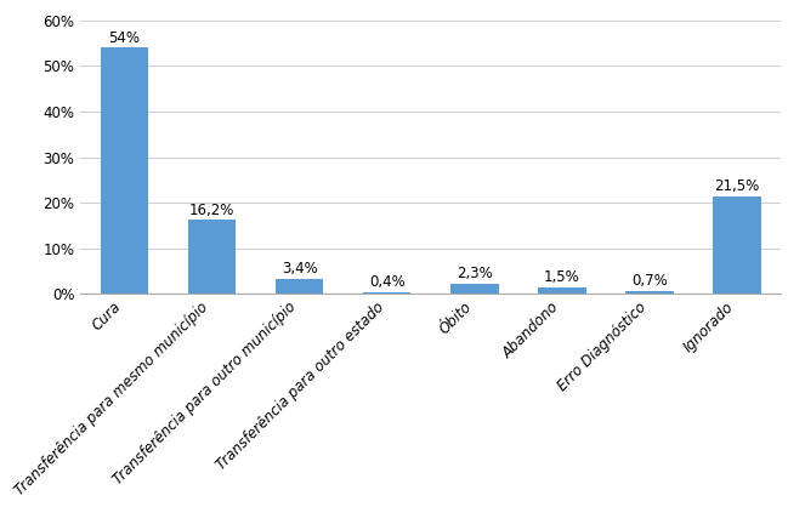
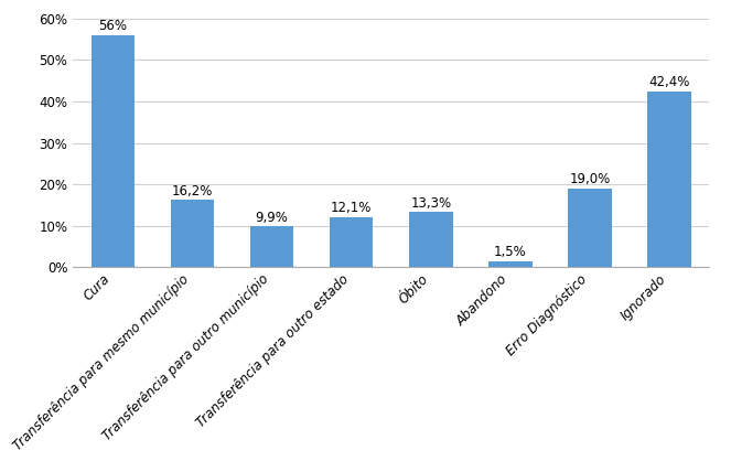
Cura: 54% -> 56%
Transferência para outro município: 3,4% -> 9,9%
Transferência para outro estado: 0,4% -> 12,1%
Óbito: 2,3% -> 13,3%
Erro Diagnóstico: 0,7% -> 19,0%
Ignorado: 21,5% -> 42,4%
